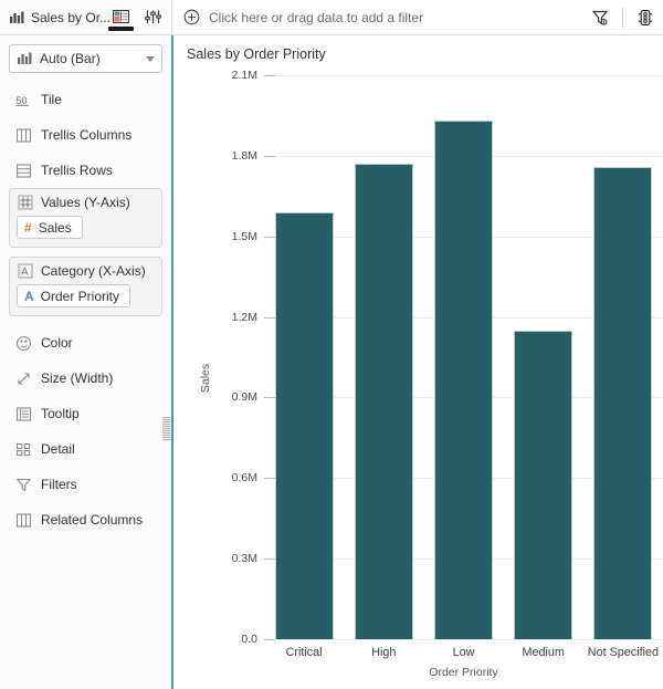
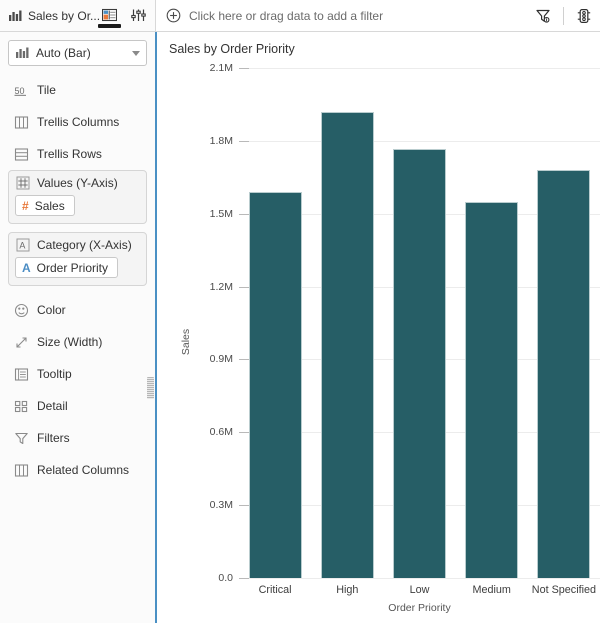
High: 1.77M -> 1.92M
Low: 1.93M -> 1.76M
Medium: 1.15M -> 1.55M
Not Specified: 1.76M -> 1.68M
